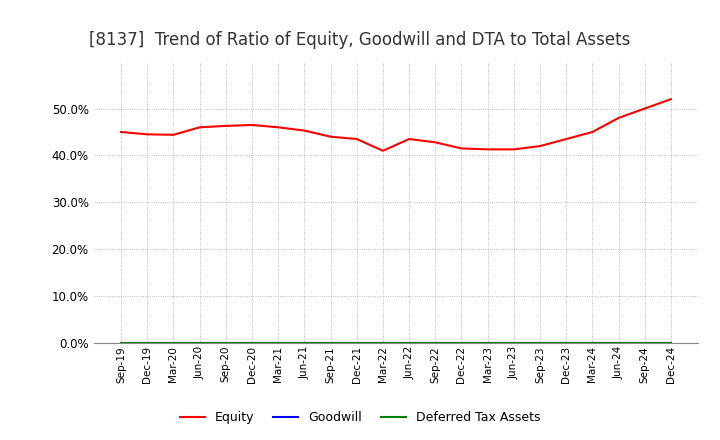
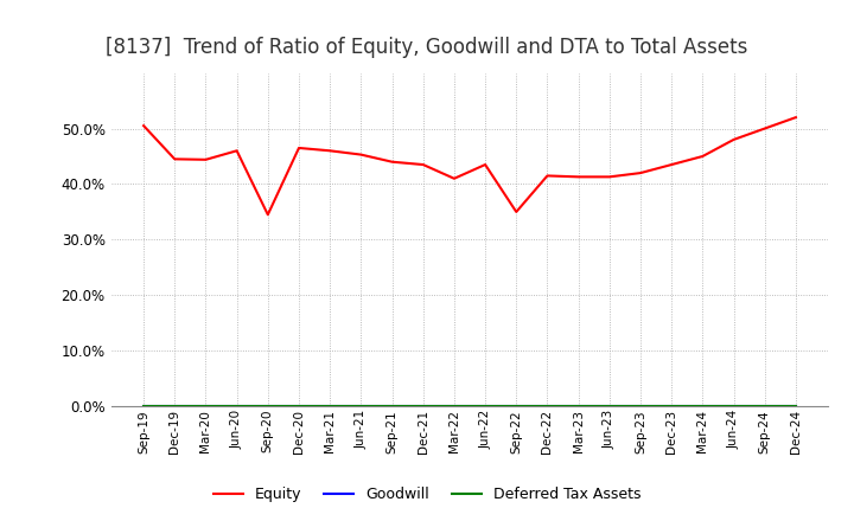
Equity/Sep-19: 45.0% -> 50.5%
Equity/Sep-20: 46.3% -> 34.5%
Equity/Sep-22: 42.8% -> 35.0%
